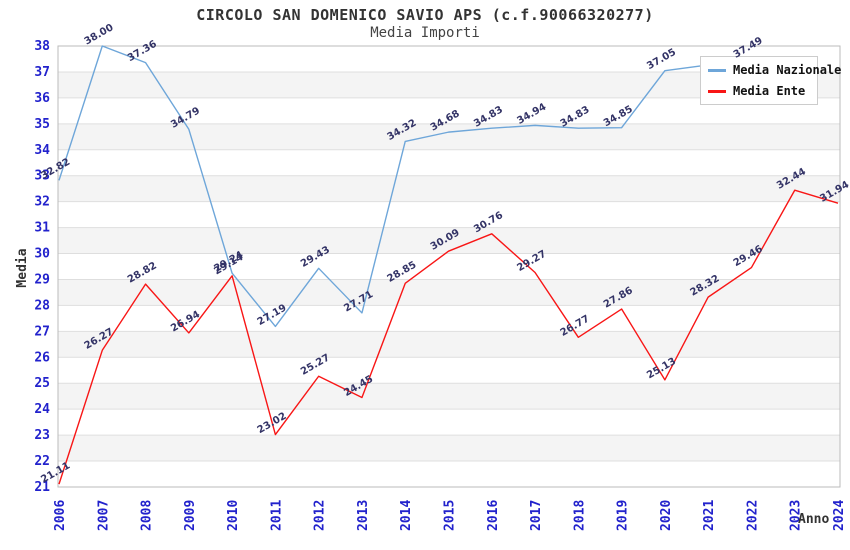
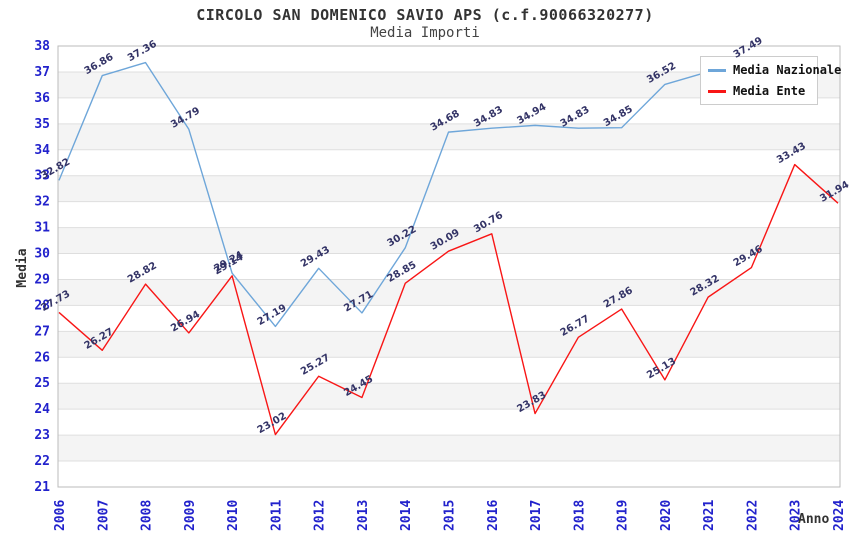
Media Ente/2006: 21.11 -> 27.73
Media Nazionale/2007: 38.00 -> 36.86
Media Nazionale/2014: 34.32 -> 30.22
Media Ente/2017: 29.27 -> 23.83
Media Nazionale/2020: 37.05 -> 36.52
Media Ente/2023: 32.44 -> 33.43
